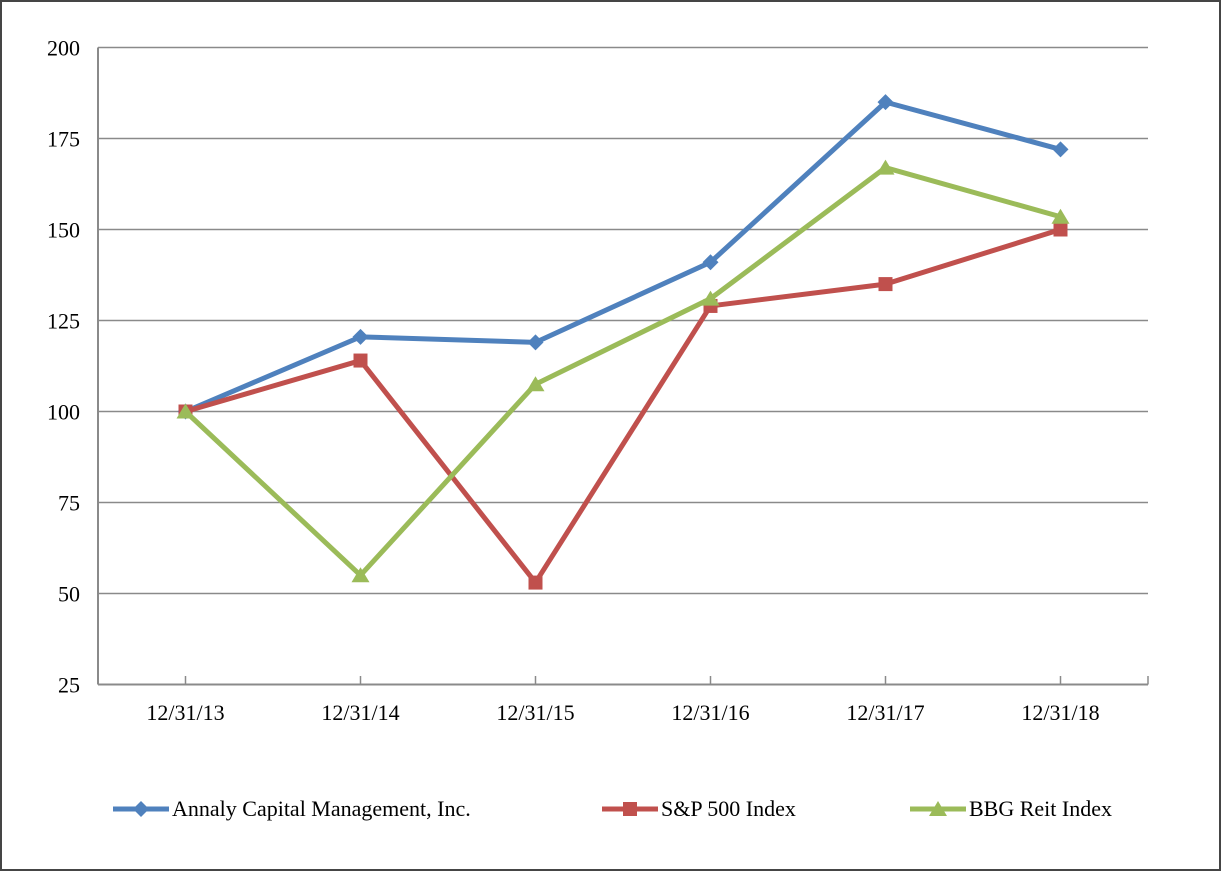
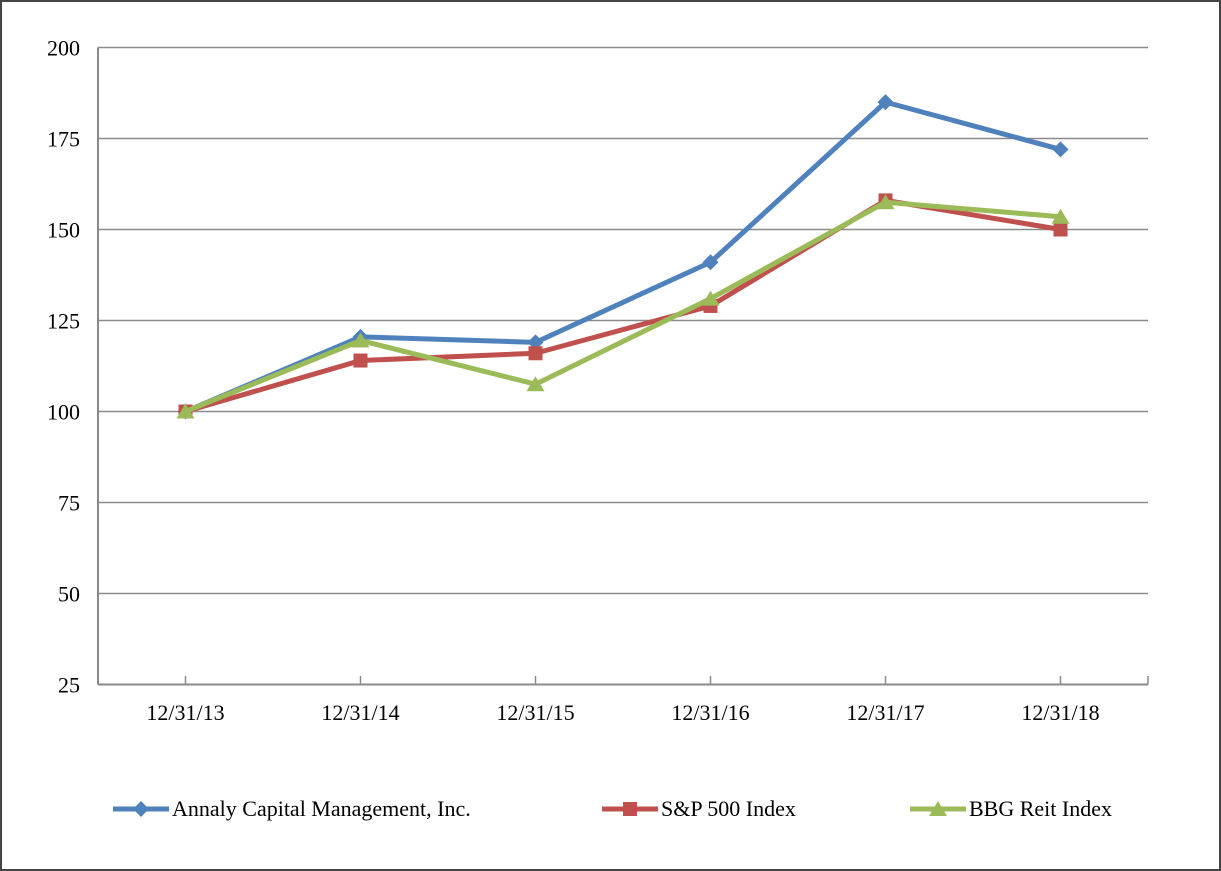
BBG Reit Index/12/31/14: 55 -> 120
S&P 500 Index/12/31/15: 53 -> 116
S&P 500 Index/12/31/17: 135 -> 158
BBG Reit Index/12/31/17: 167 -> 158
